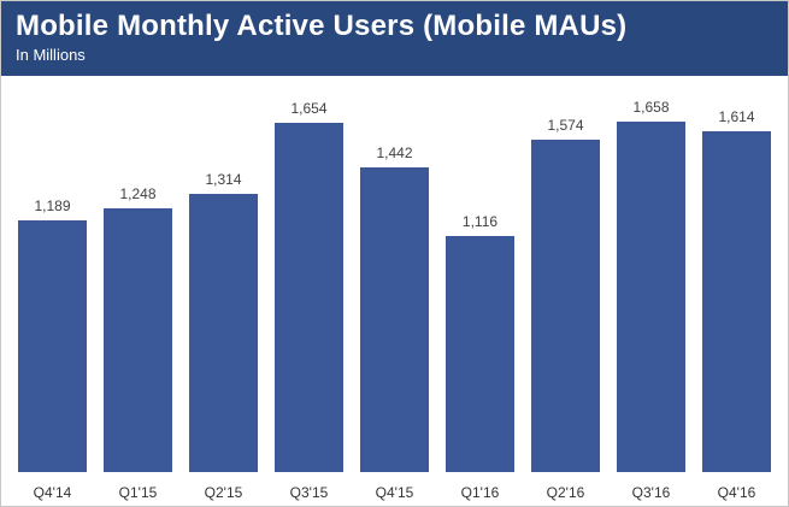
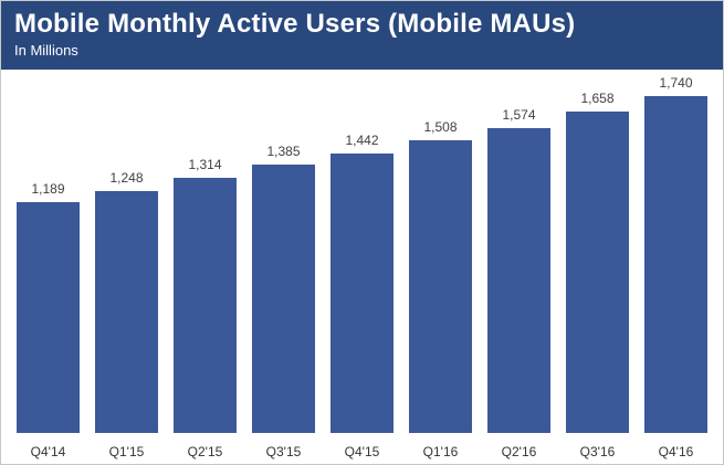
Q3'15: 1,654 -> 1,385
Q1'16: 1,116 -> 1,508
Q4'16: 1,614 -> 1,740
